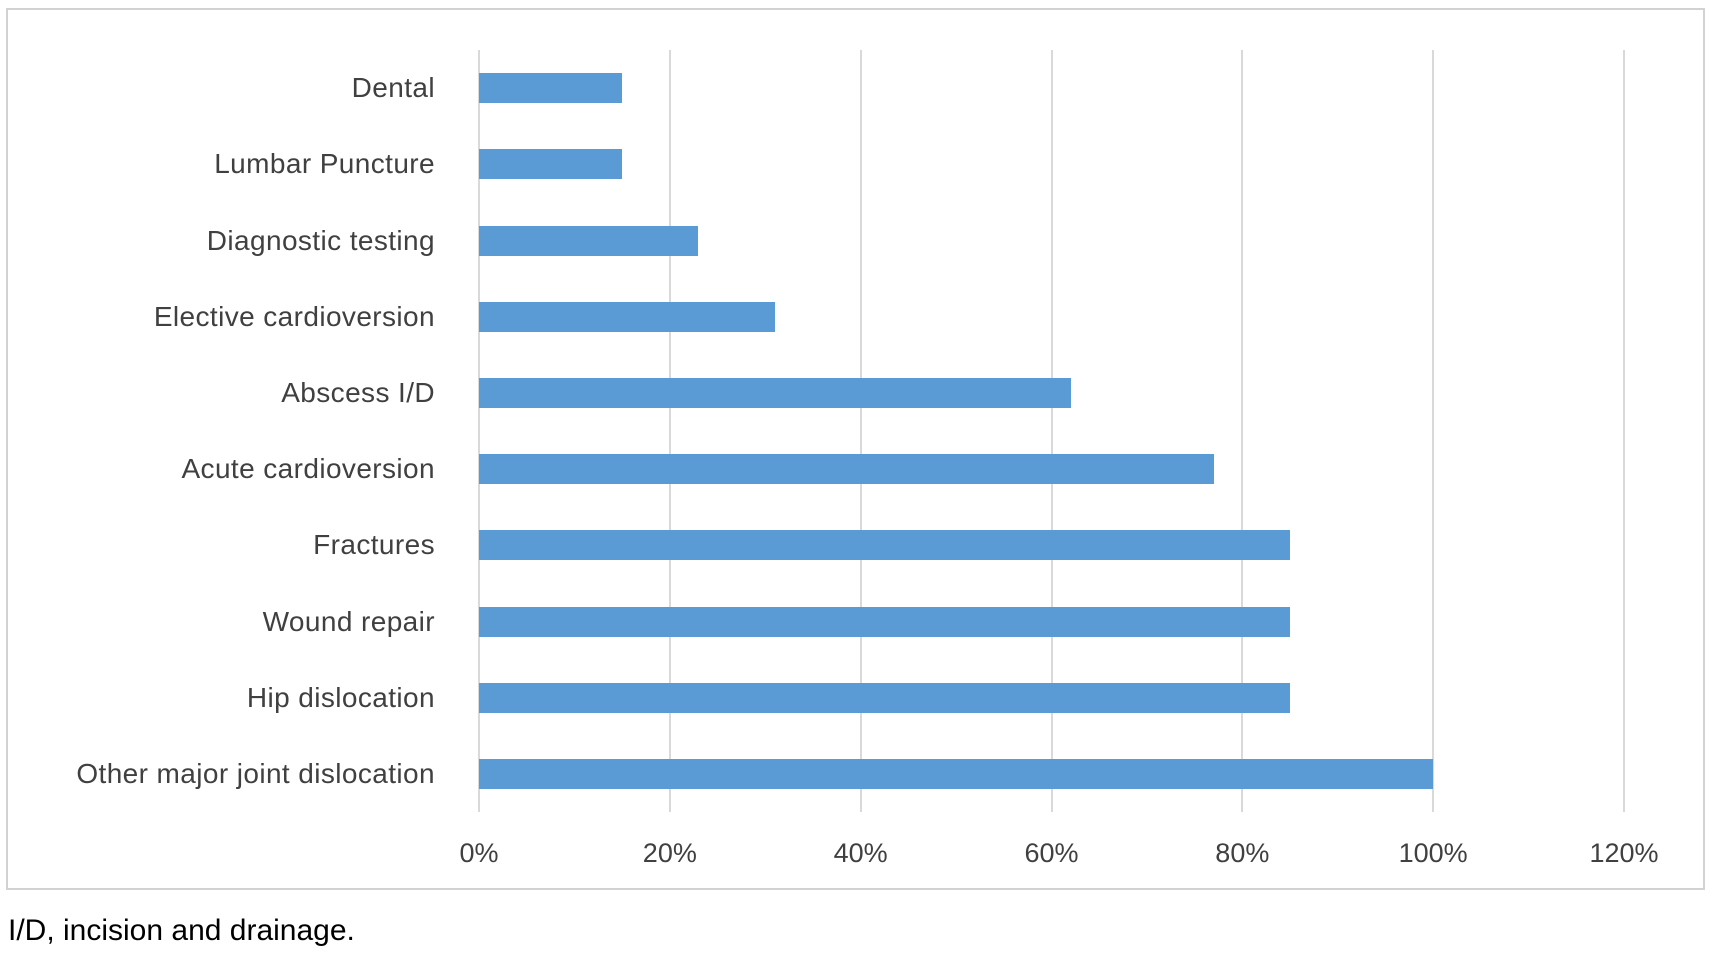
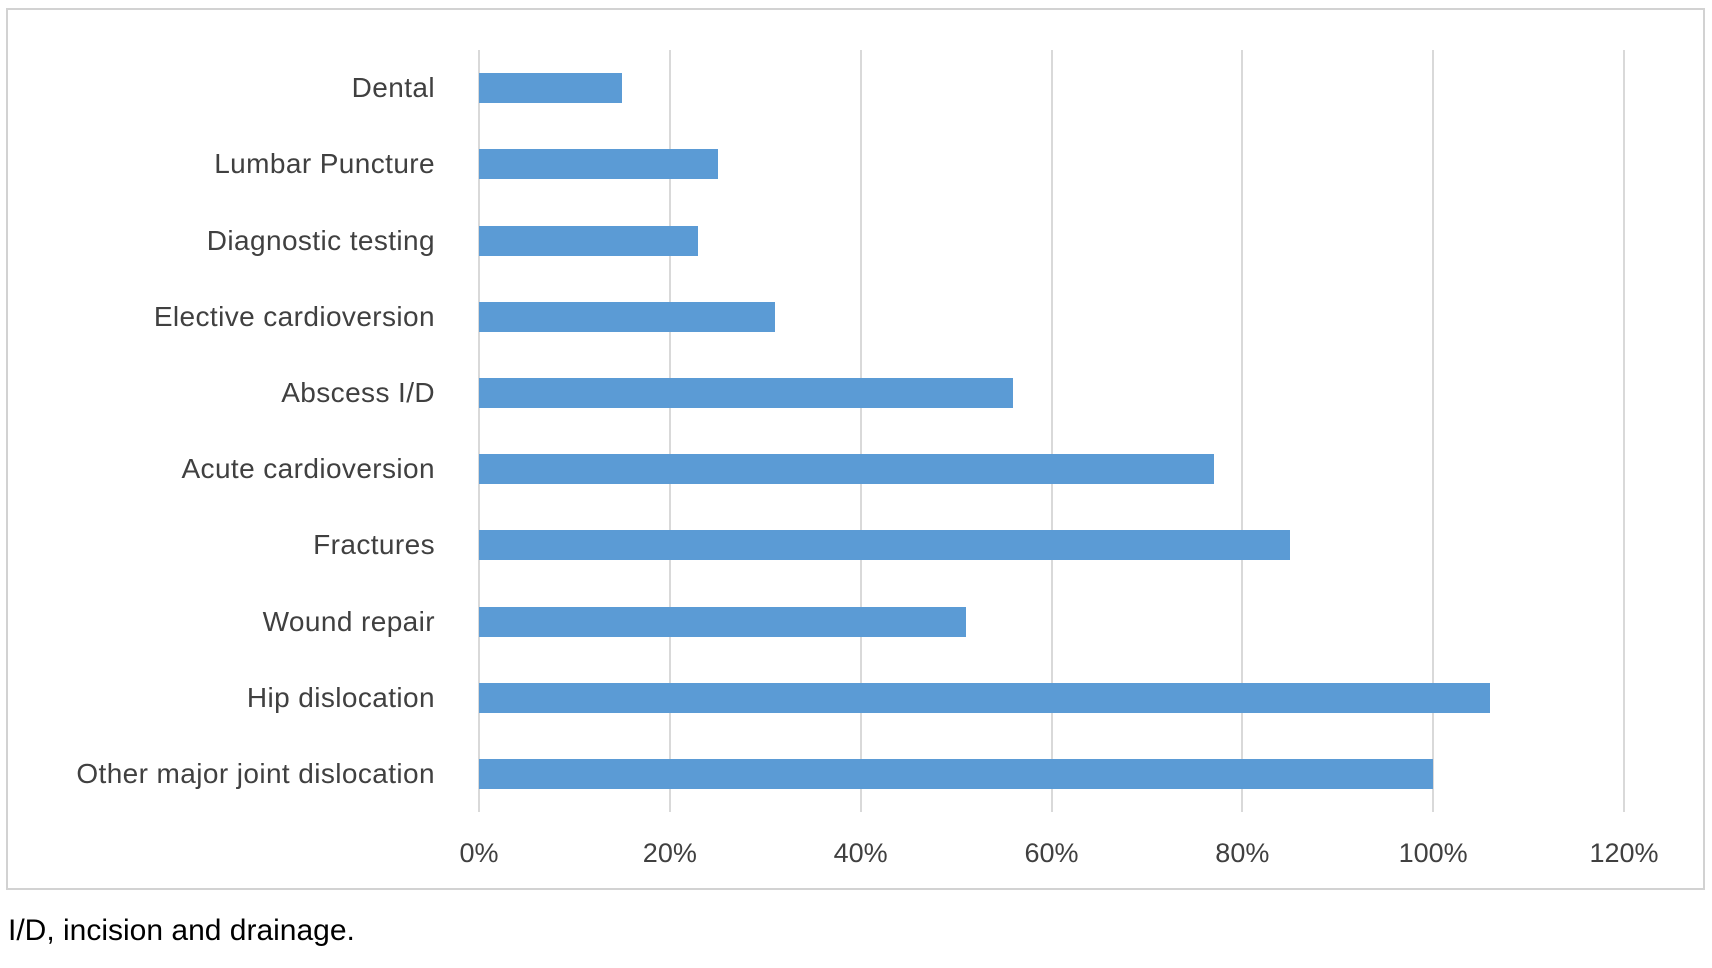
Lumbar Puncture: 15% -> 25%
Abscess I/D: 62% -> 56%
Wound repair: 85% -> 51%
Hip dislocation: 85% -> 106%
